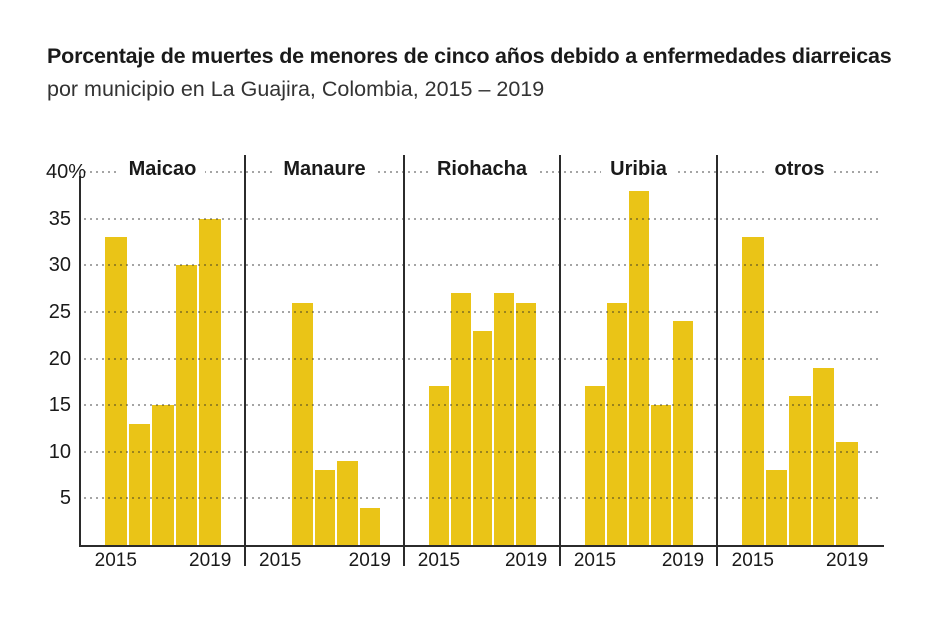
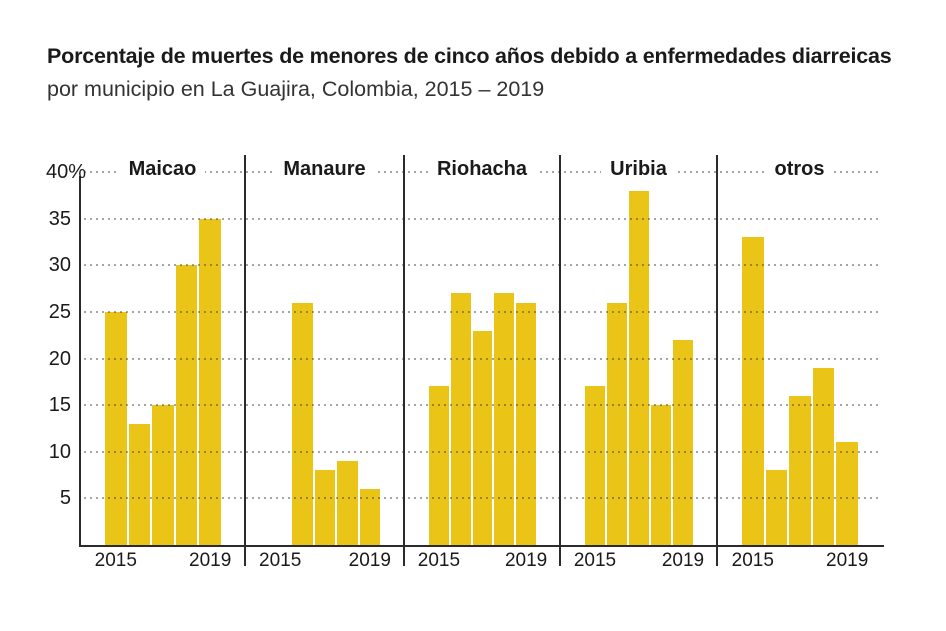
Maicao/2015: 33 -> 25
Manaure/2019: 4 -> 6
Uribia/2019: 24 -> 22
